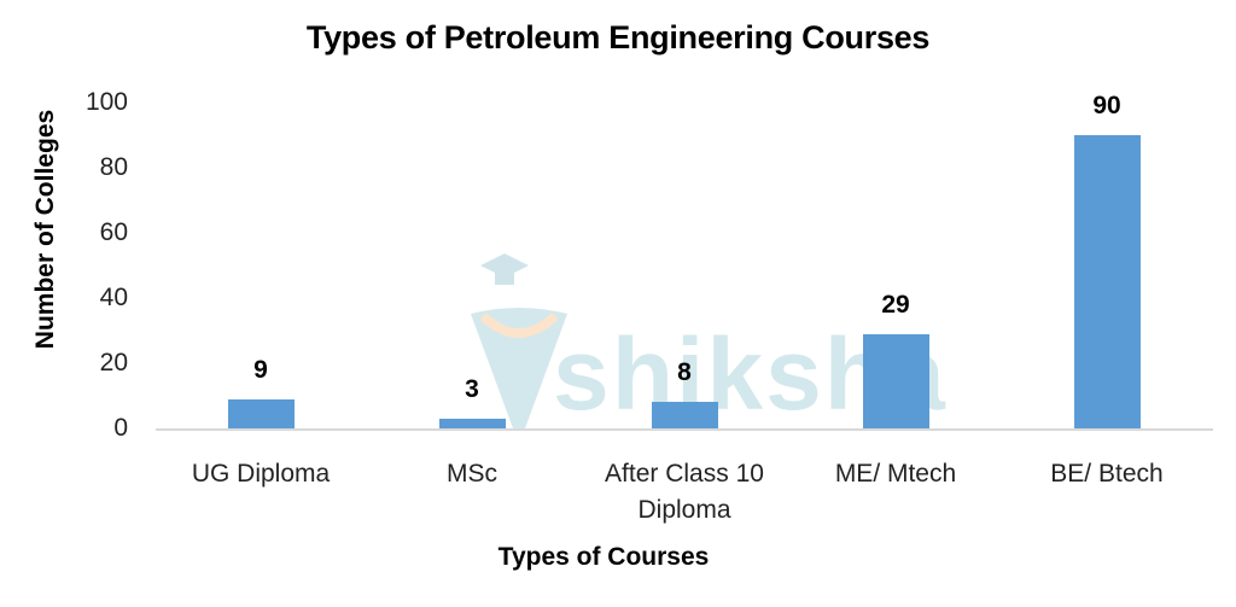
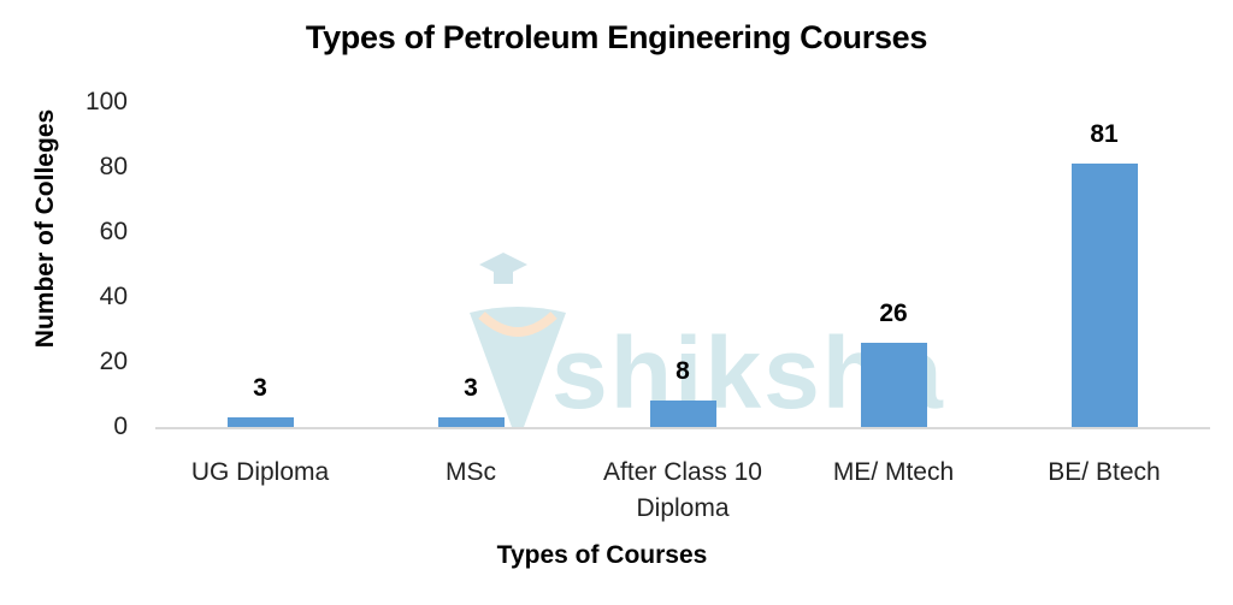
UG Diploma: 9 -> 3
ME/ Mtech: 29 -> 26
BE/ Btech: 90 -> 81
